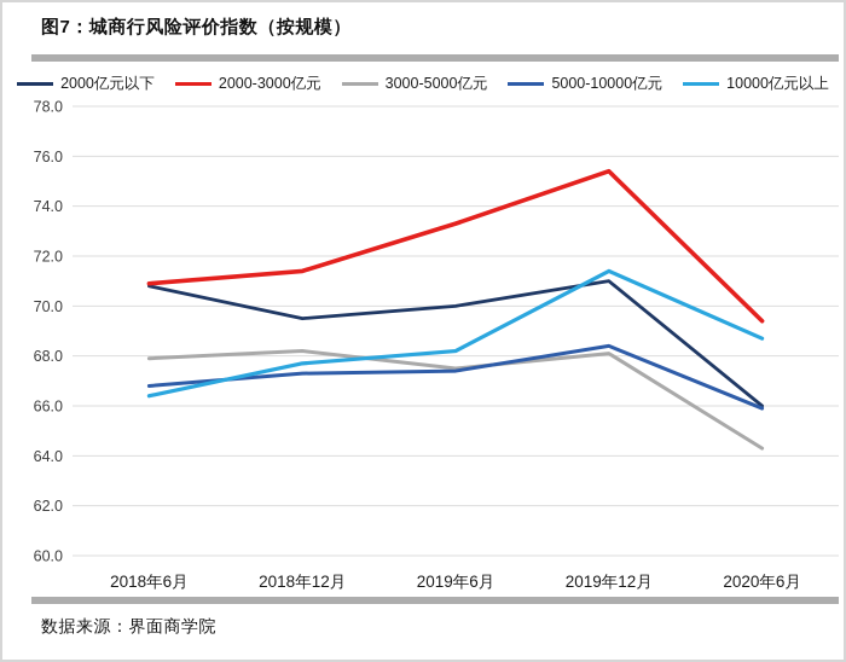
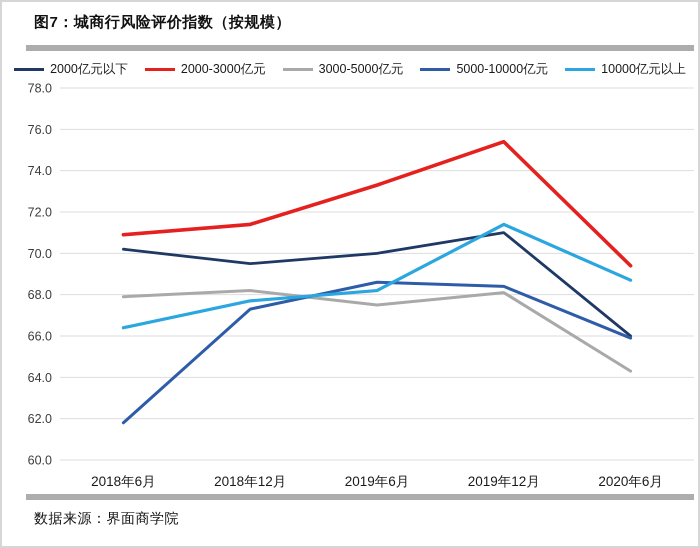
2000亿元以下/2018年6月: 70.8 -> 70.2
5000-10000亿元/2018年6月: 66.8 -> 61.8
5000-10000亿元/2019年6月: 67.4 -> 68.6
